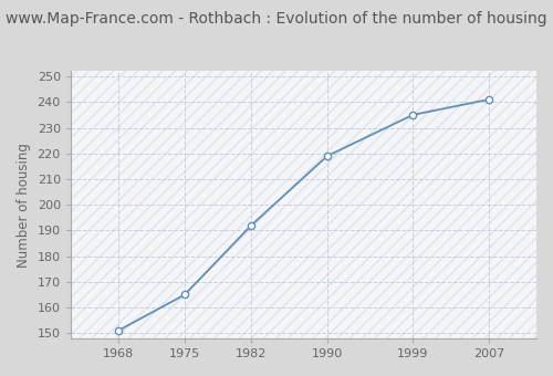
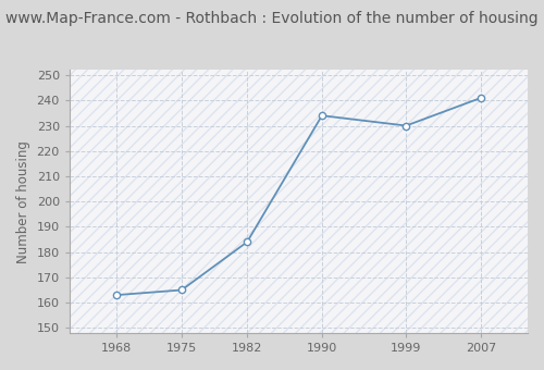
1968: 151 -> 163
1982: 192 -> 184
1990: 219 -> 234
1999: 235 -> 230
